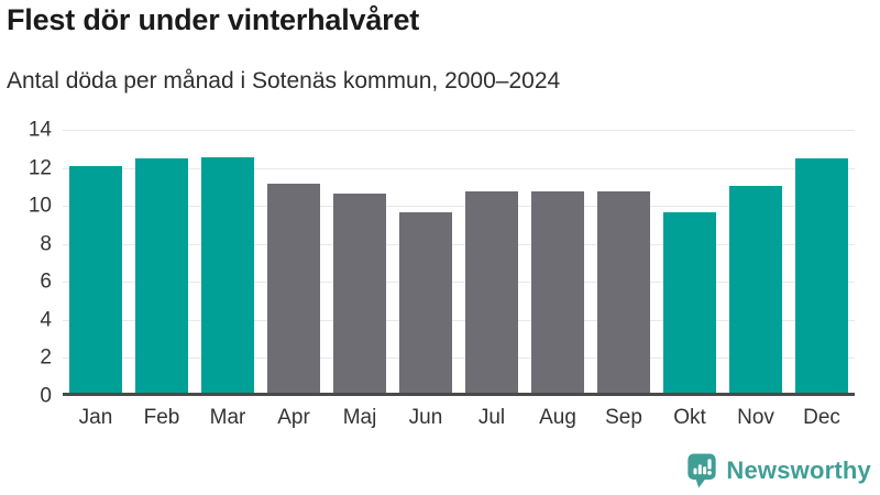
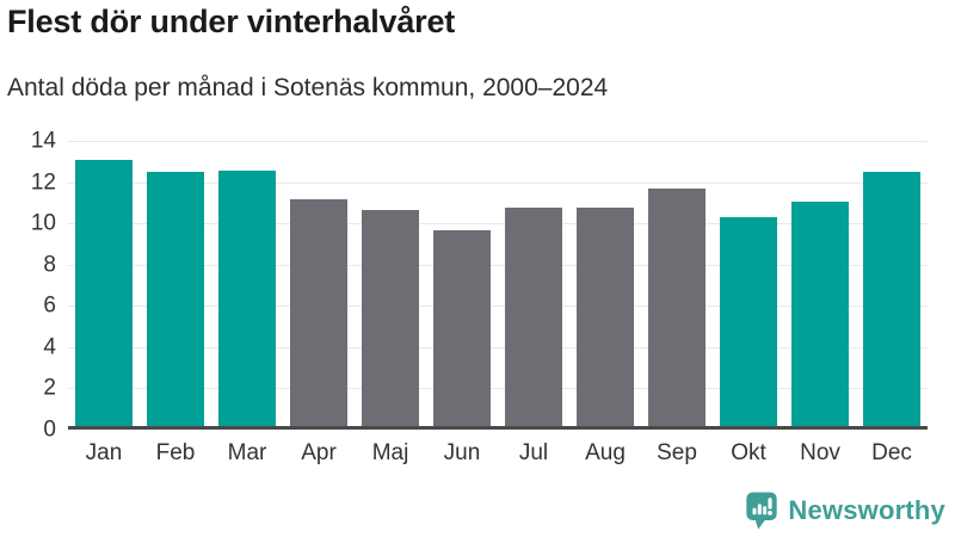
Jan: 11.9 -> 12.9
Sep: 10.6 -> 11.5
Okt: 9.5 -> 10.1
